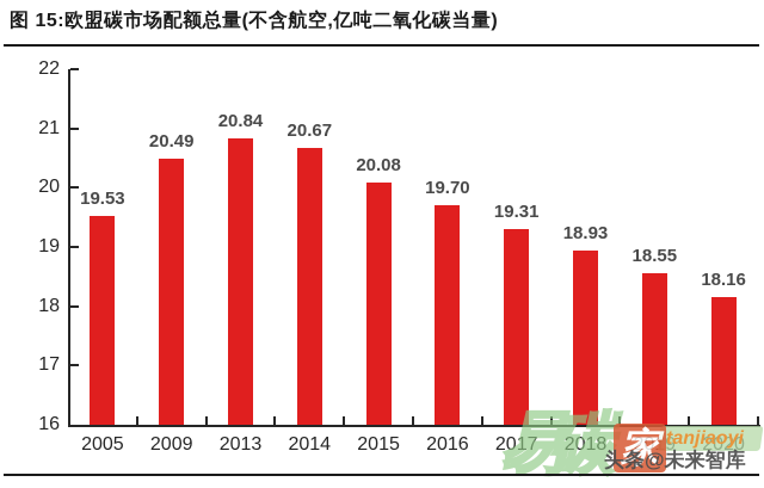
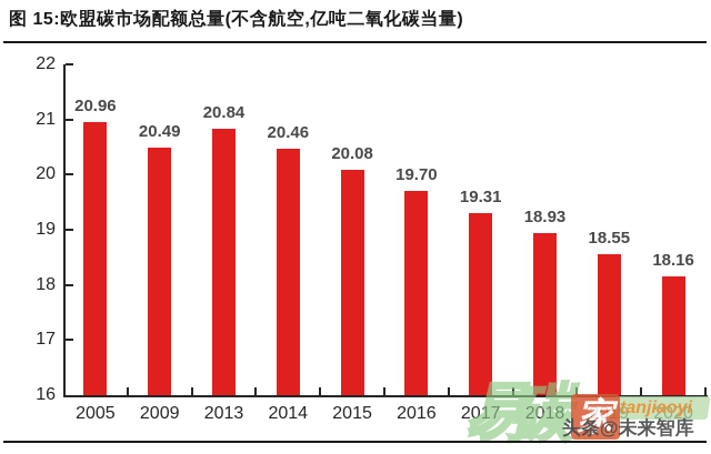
2005: 19.53 -> 20.96
2014: 20.67 -> 20.46
